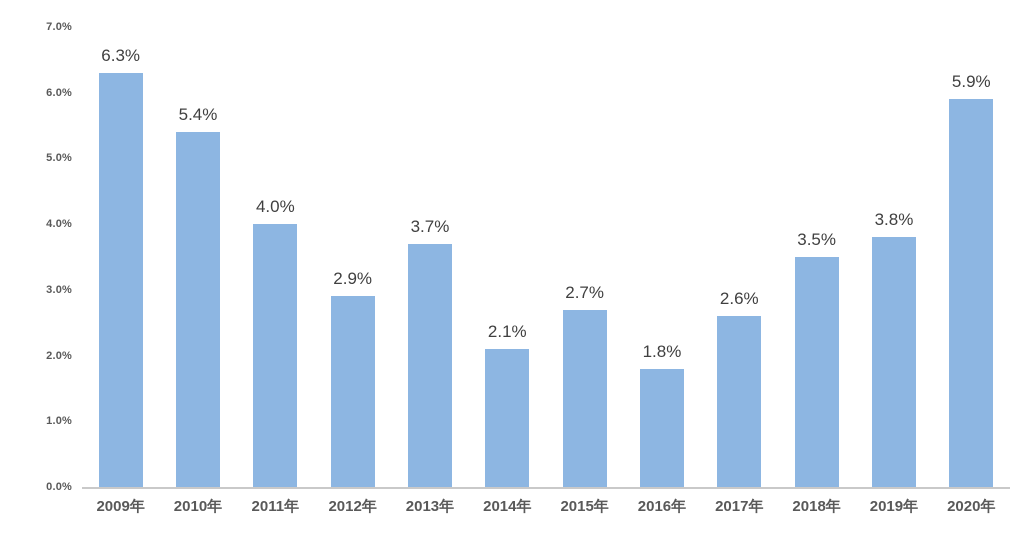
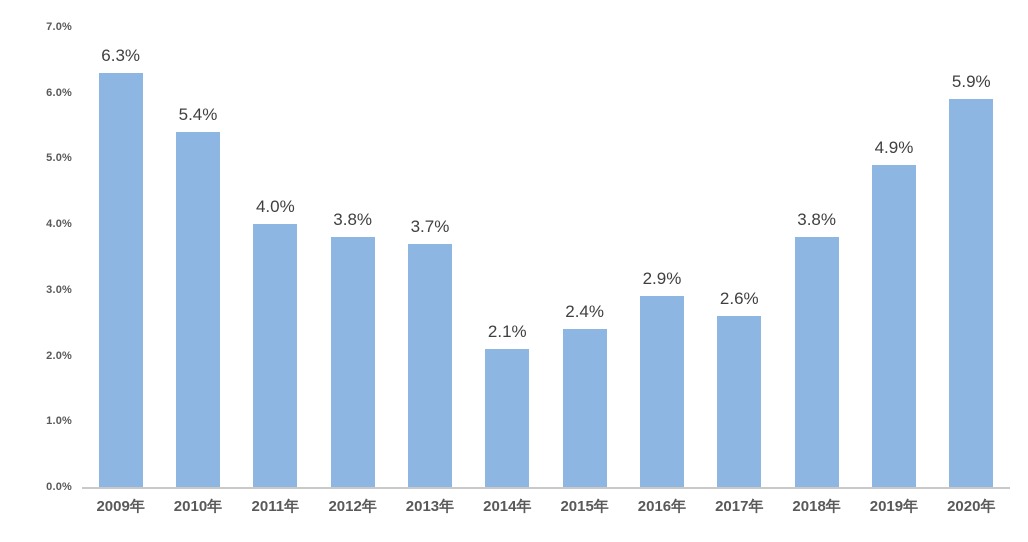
2012年: 2.9% -> 3.8%
2015年: 2.7% -> 2.4%
2016年: 1.8% -> 2.9%
2018年: 3.5% -> 3.8%
2019年: 3.8% -> 4.9%
